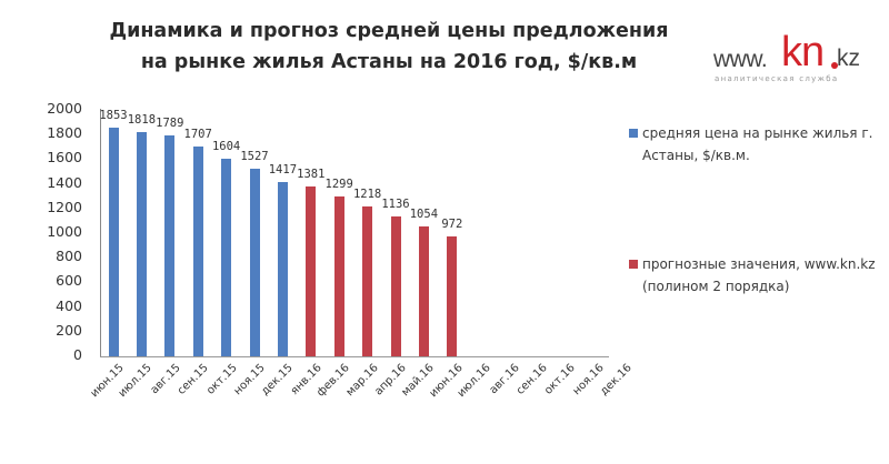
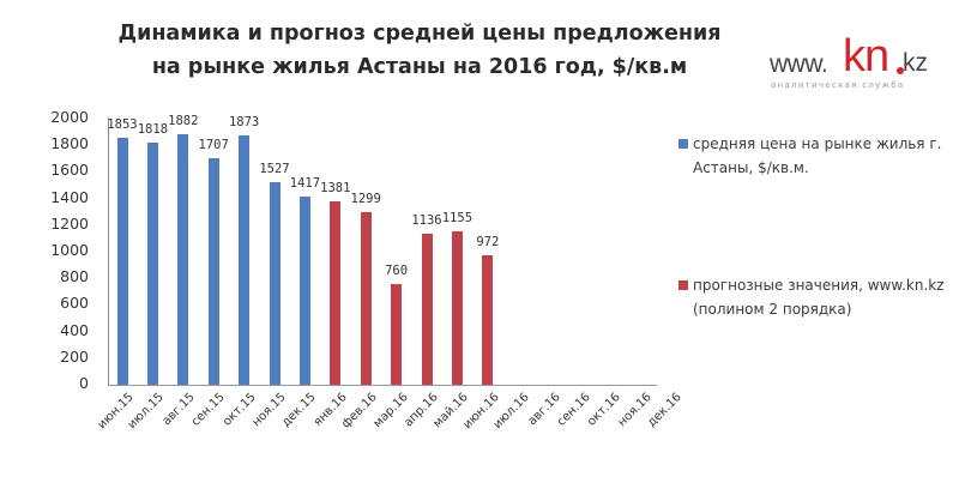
средняя цена на рынке жилья г. Астаны, $/кв.м./авг.15: 1789 -> 1882
средняя цена на рынке жилья г. Астаны, $/кв.м./окт.15: 1604 -> 1873
прогнозные значения, www.kn.kz (полином 2 порядка)/мар.16: 1218 -> 760
прогнозные значения, www.kn.kz (полином 2 порядка)/май.16: 1054 -> 1155
